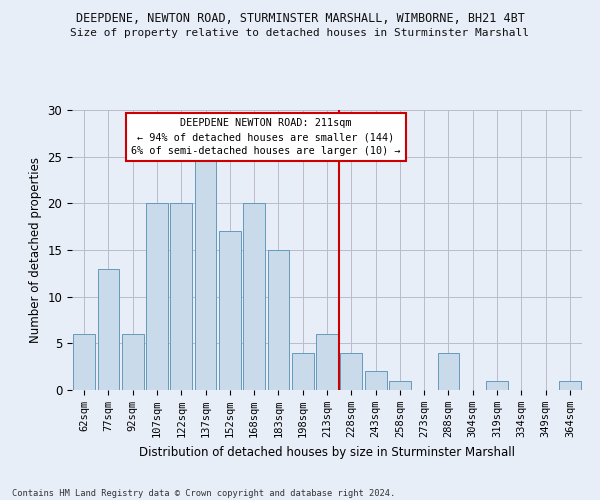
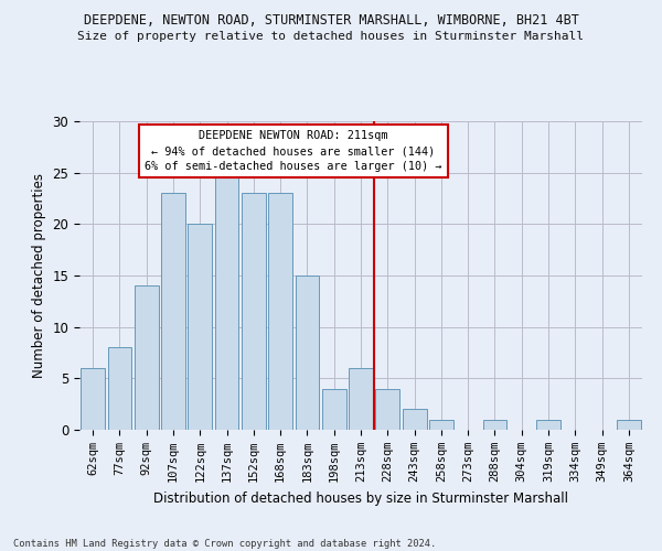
77sqm: 13 -> 8
92sqm: 6 -> 14
107sqm: 20 -> 23
152sqm: 17 -> 23
168sqm: 20 -> 23
288sqm: 4 -> 1
